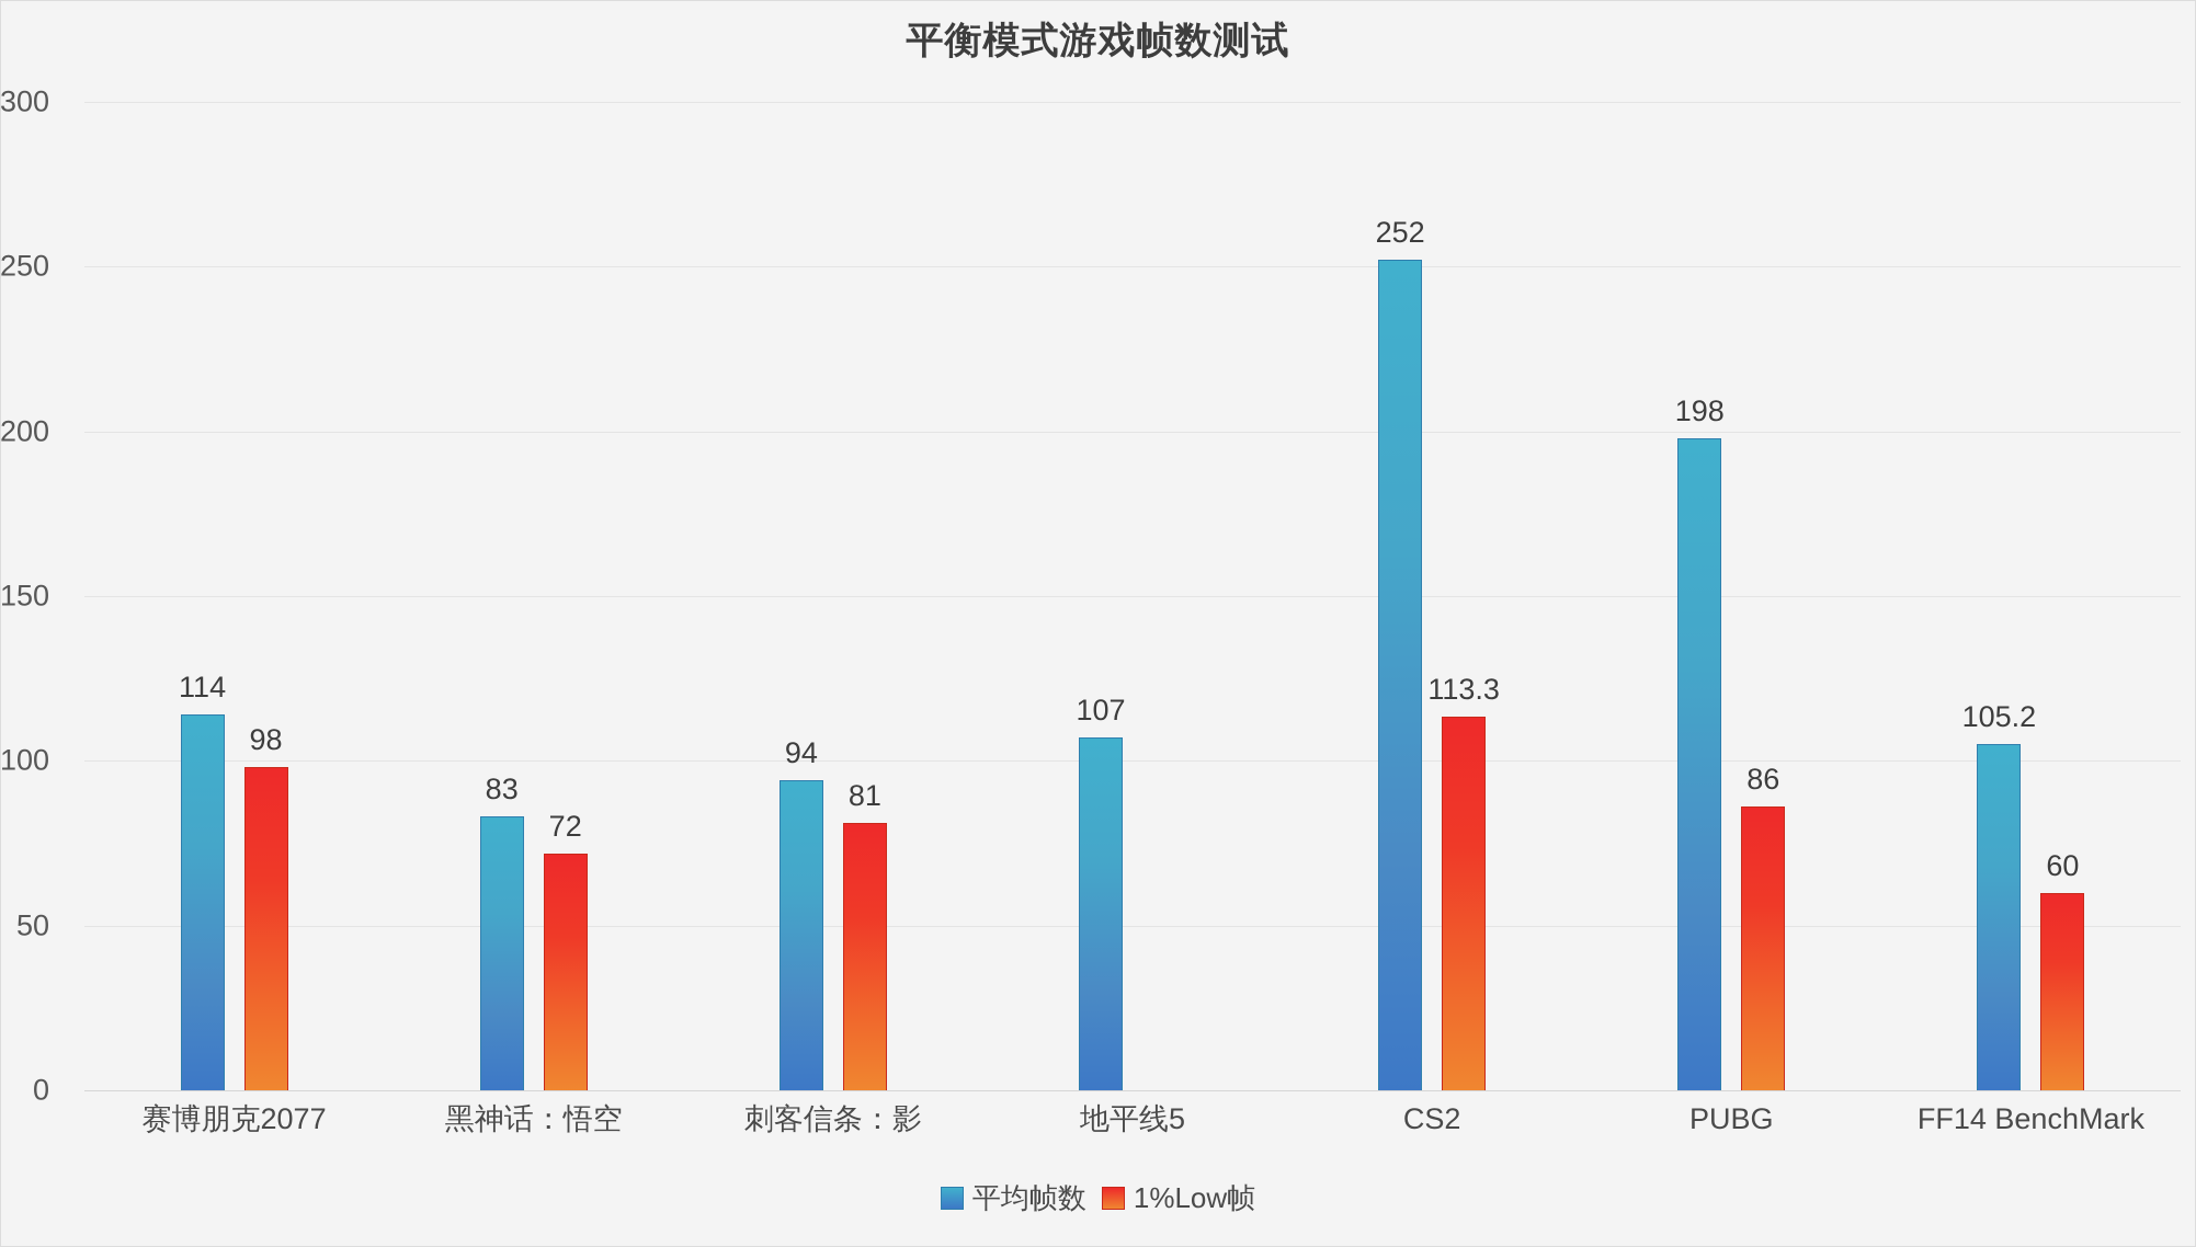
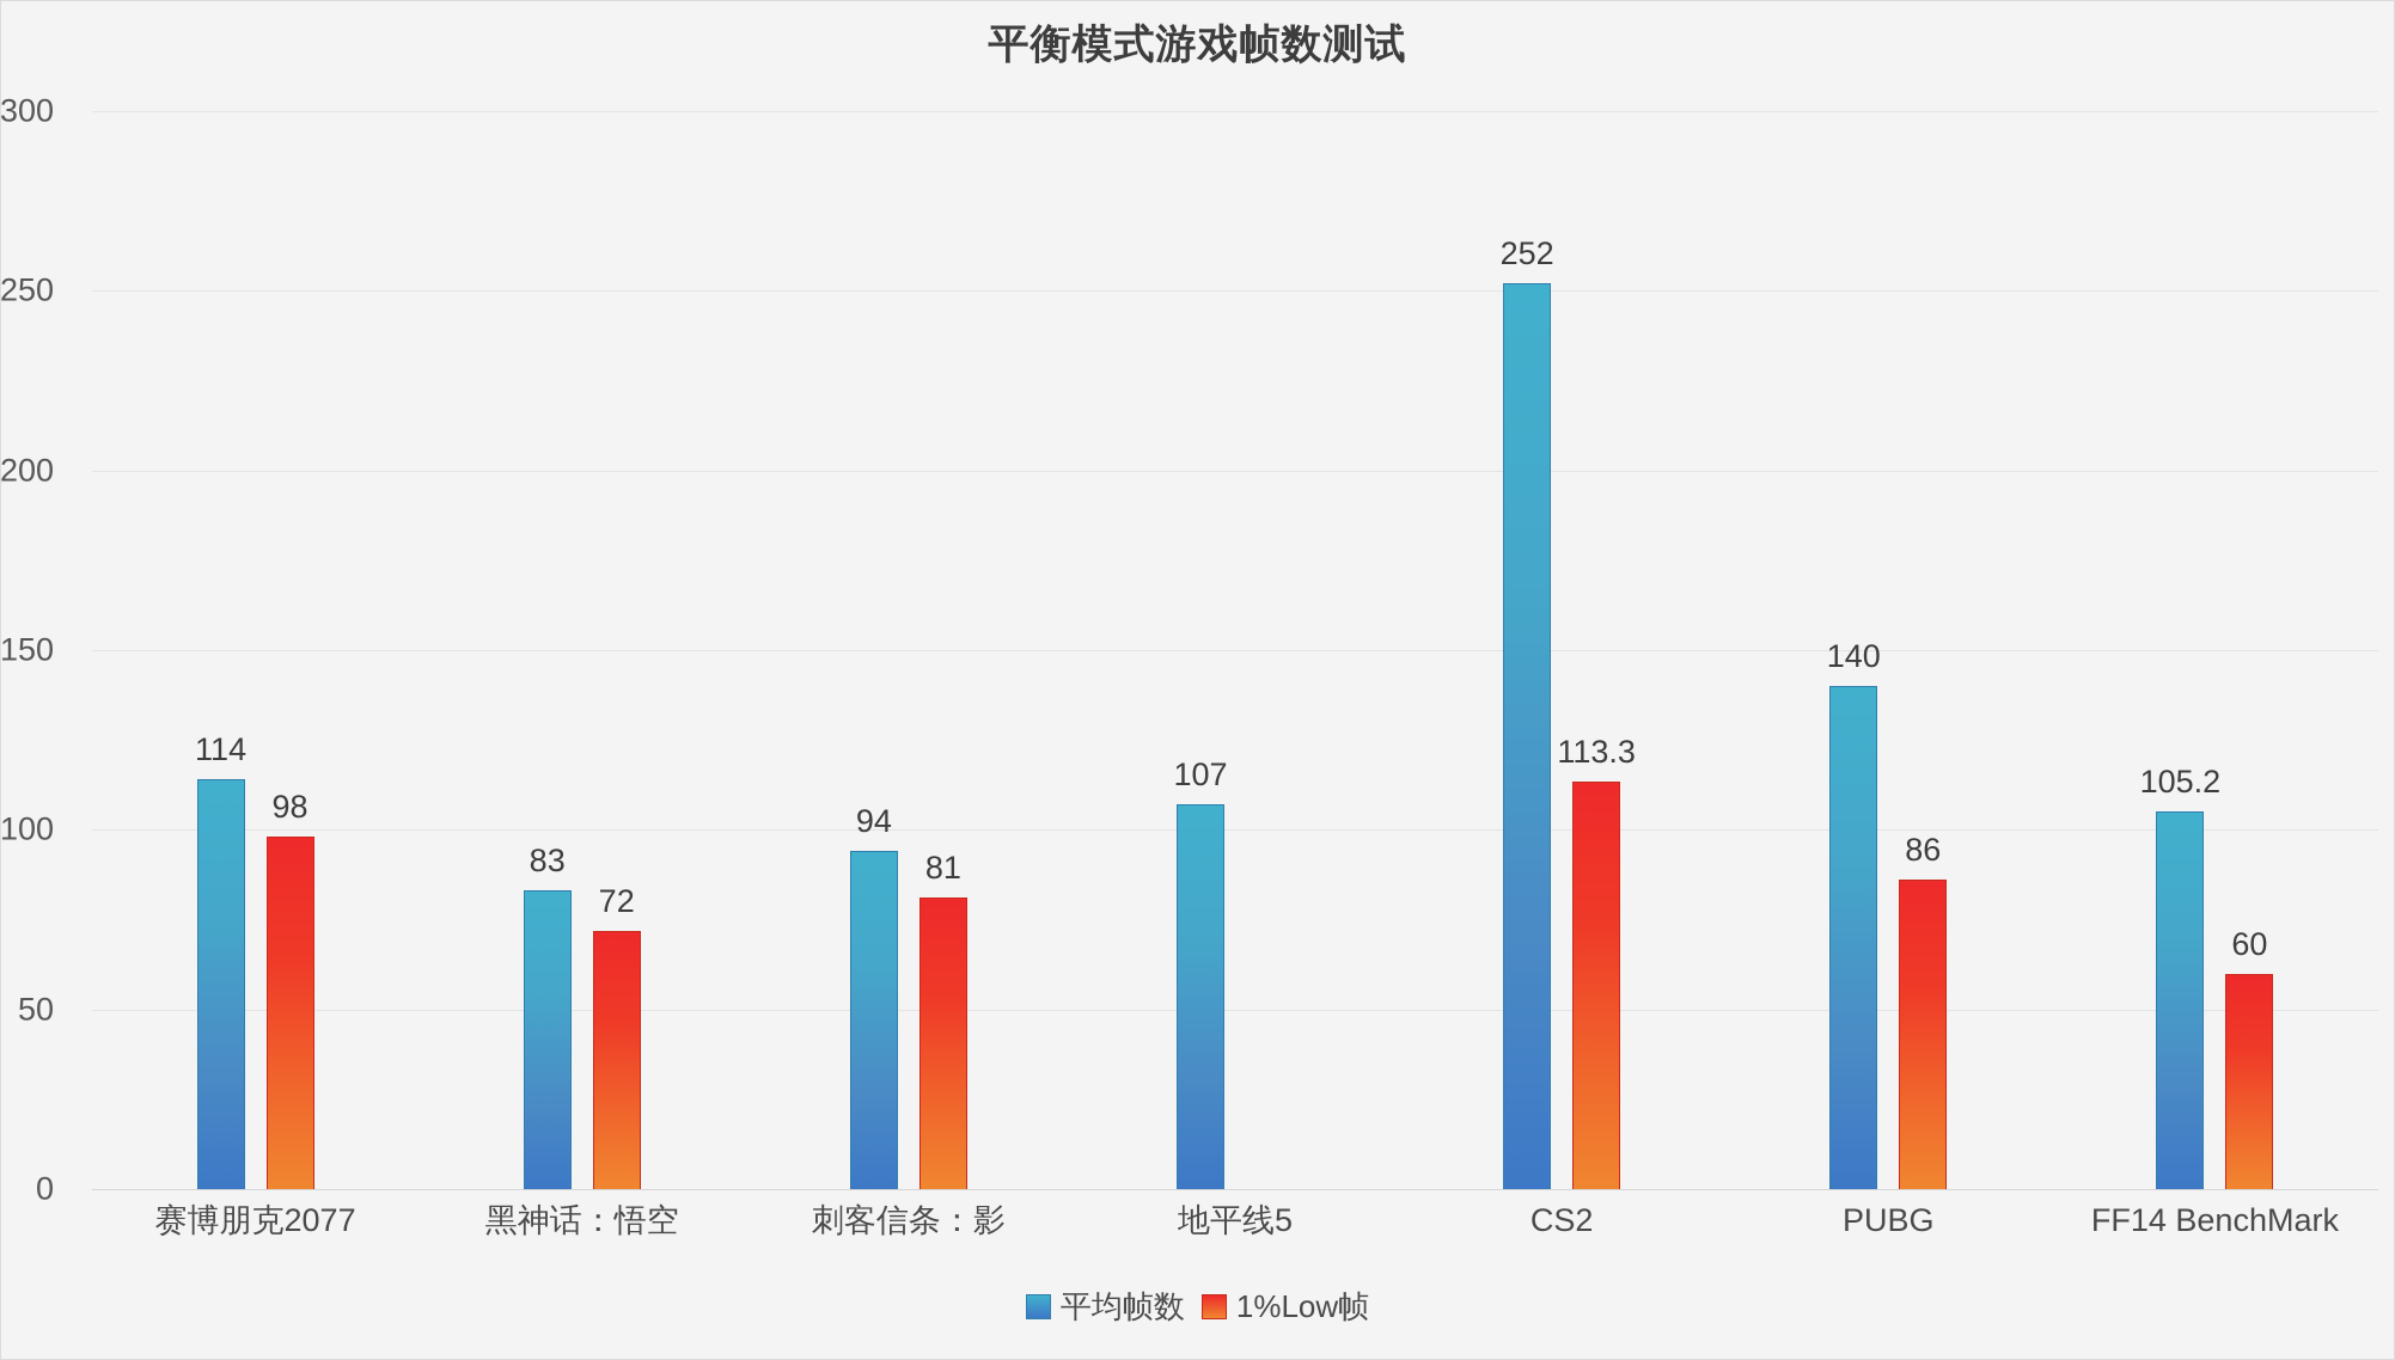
平均帧数/PUBG: 198 -> 140
